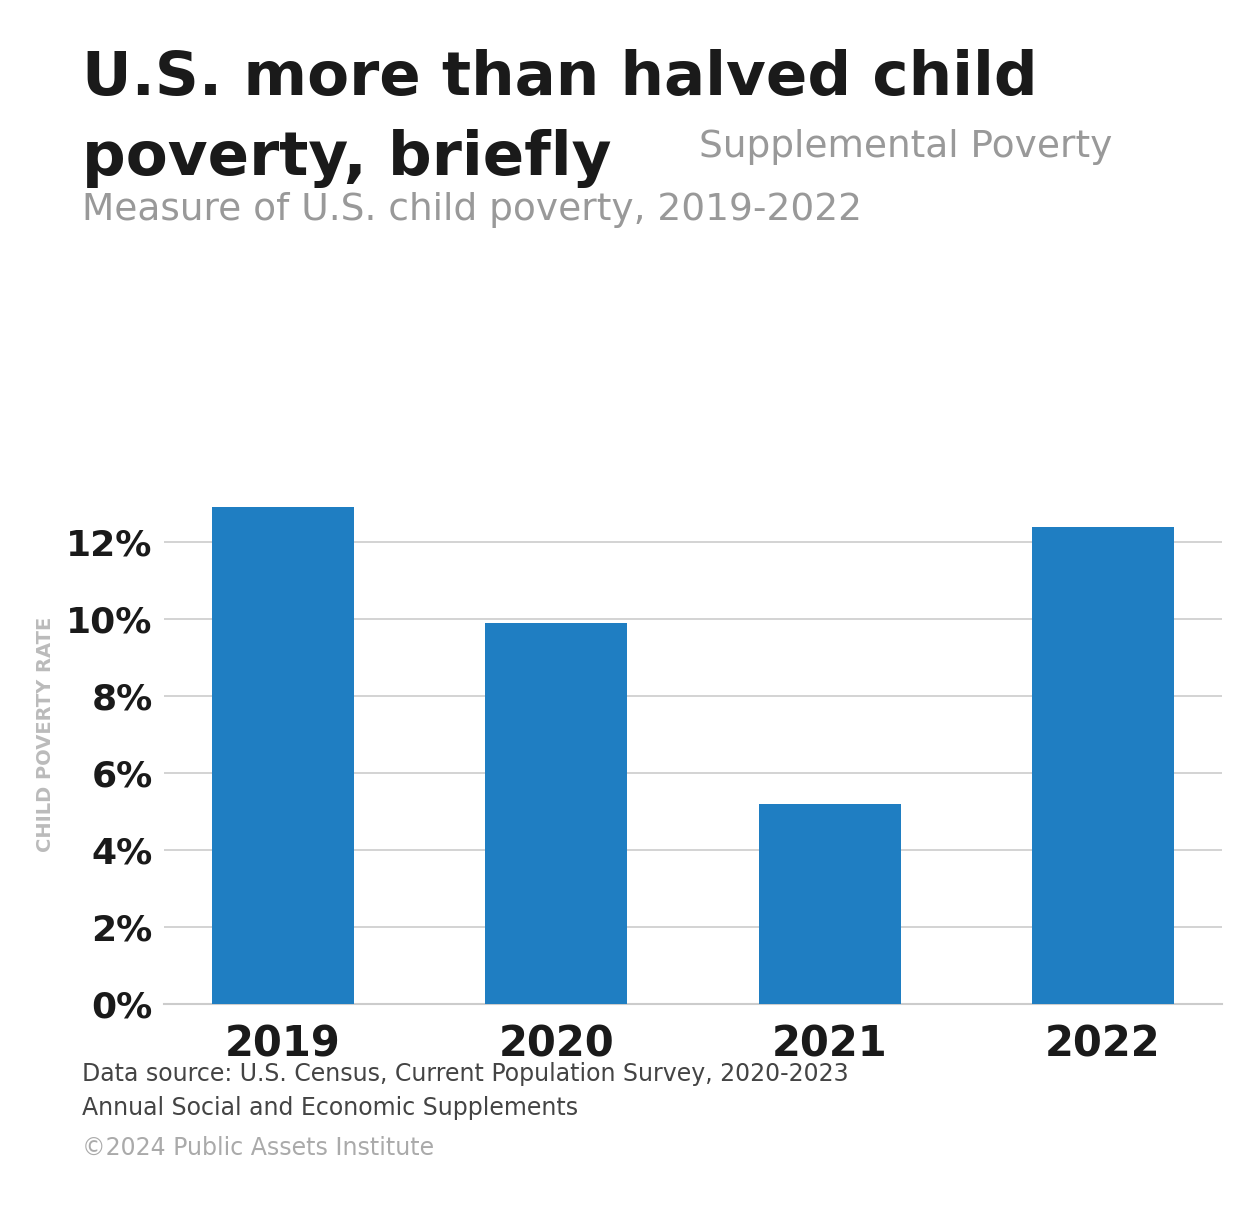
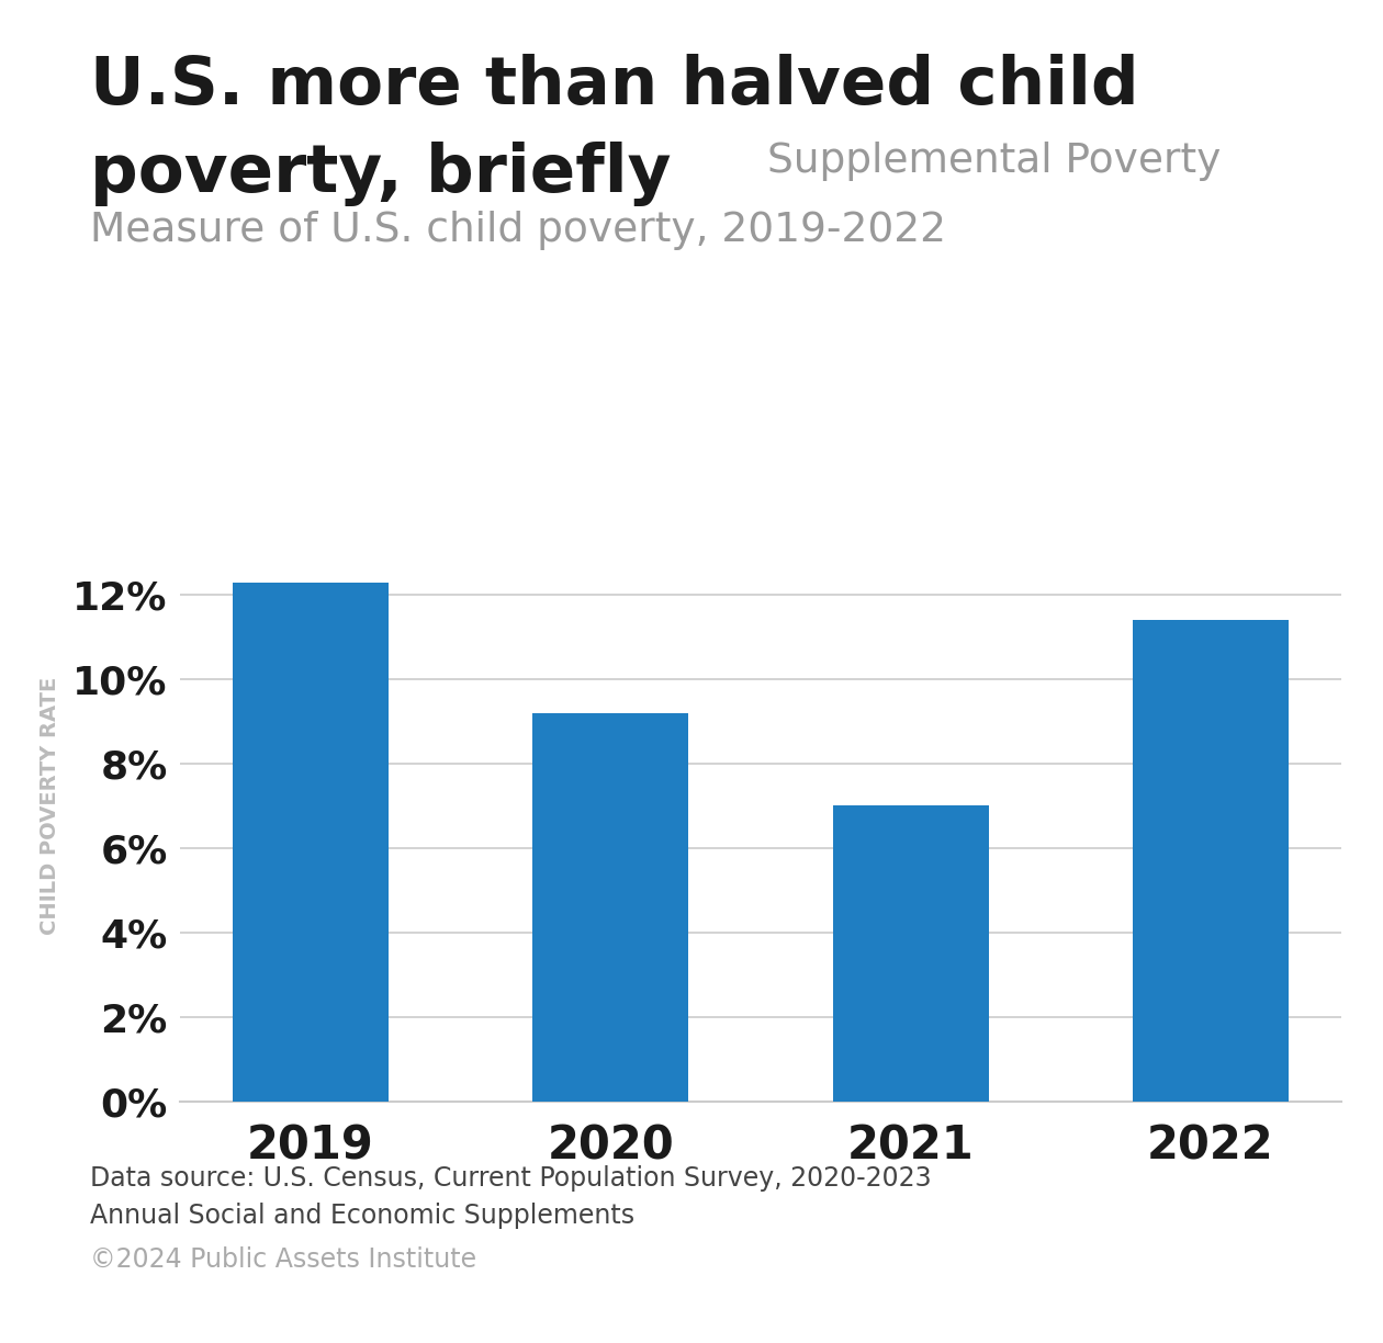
2019: 12.9% -> 12.3%
2020: 9.9% -> 9.2%
2021: 5.2% -> 7.0%
2022: 12.4% -> 11.4%
